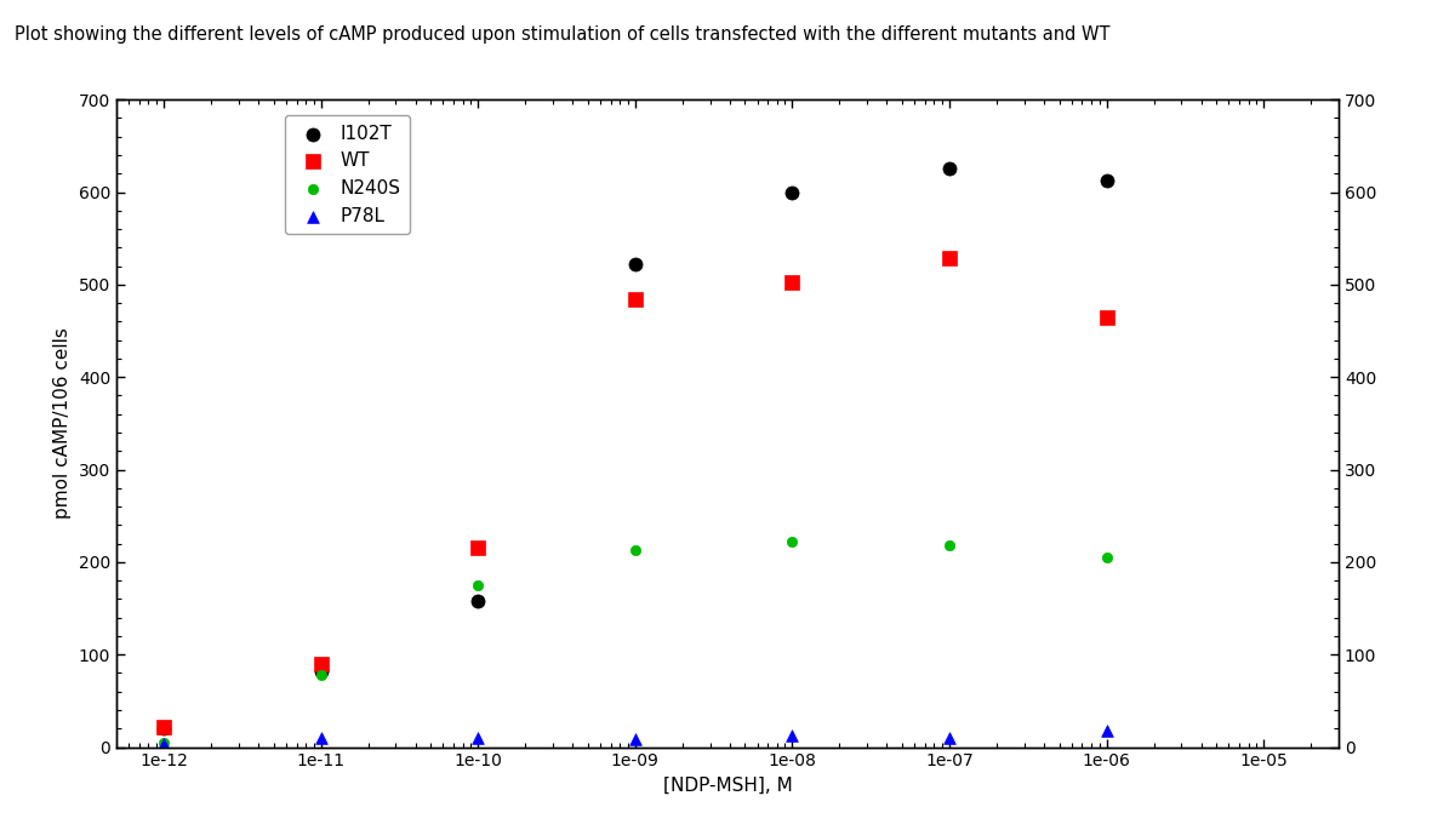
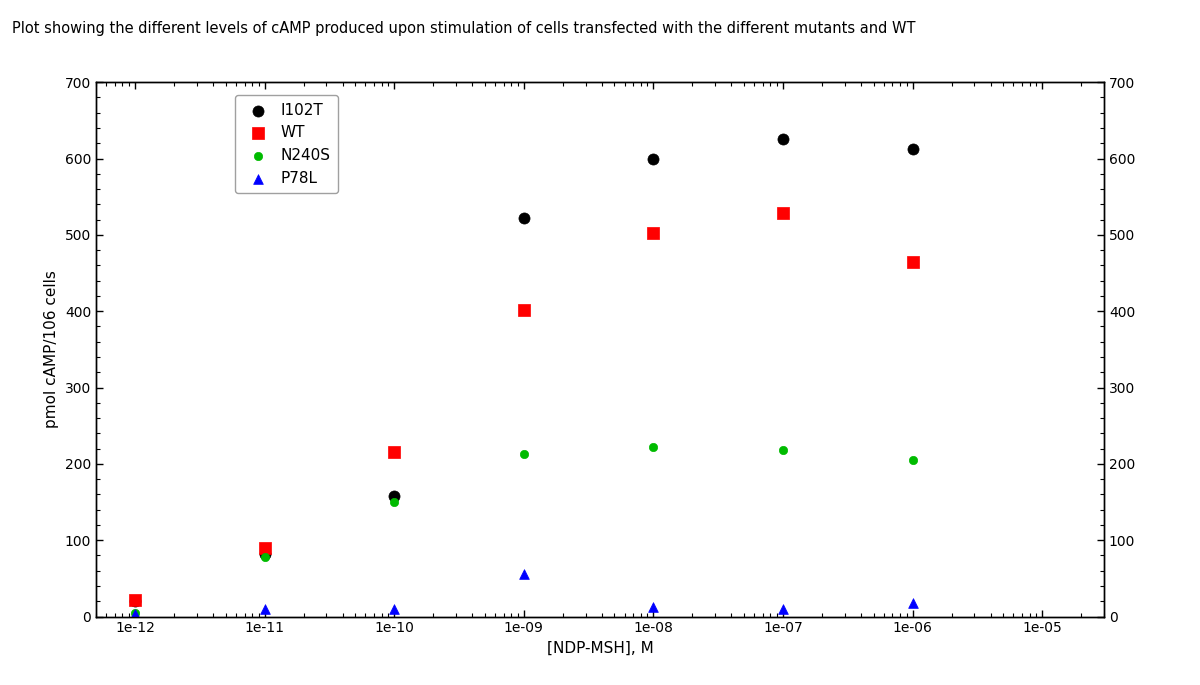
N240S/1e-10: 175 -> 150
WT/1e-09: 484 -> 402
P78L/1e-09: 8 -> 56
